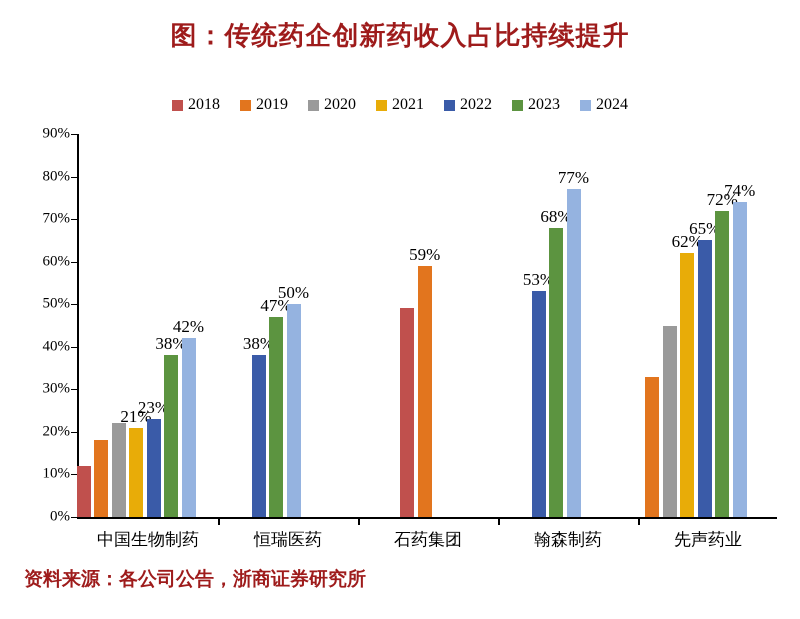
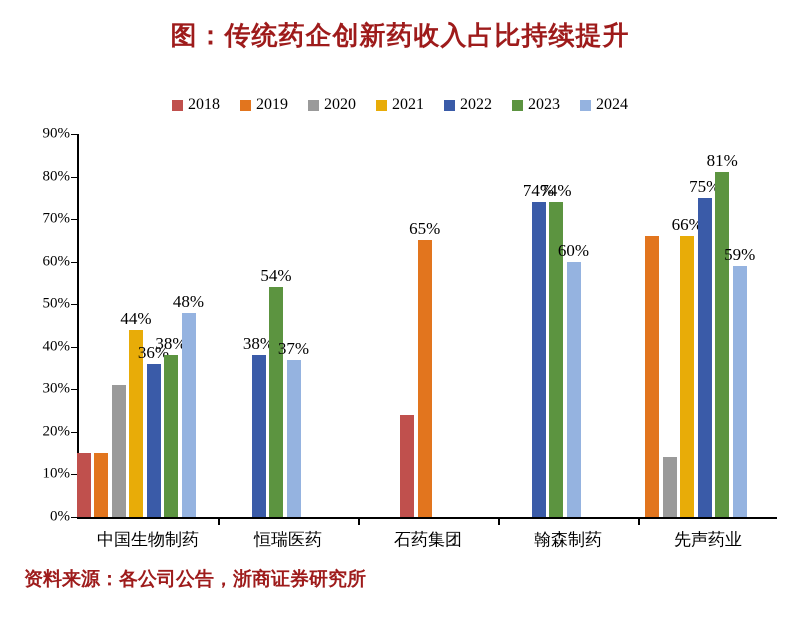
2018/中国生物制药: 12% -> 15%
2019/中国生物制药: 18% -> 15%
2020/中国生物制药: 22% -> 31%
2021/中国生物制药: 21% -> 44%
2022/中国生物制药: 23% -> 36%
2024/中国生物制药: 42% -> 48%
2023/恒瑞医药: 47% -> 54%
2024/恒瑞医药: 50% -> 37%
2018/石药集团: 49% -> 24%
2019/石药集团: 59% -> 65%
2022/翰森制药: 53% -> 74%
2023/翰森制药: 68% -> 74%
2024/翰森制药: 77% -> 60%
2019/先声药业: 33% -> 66%
2020/先声药业: 45% -> 14%
2021/先声药业: 62% -> 66%
2022/先声药业: 65% -> 75%
2023/先声药业: 72% -> 81%
2024/先声药业: 74% -> 59%
